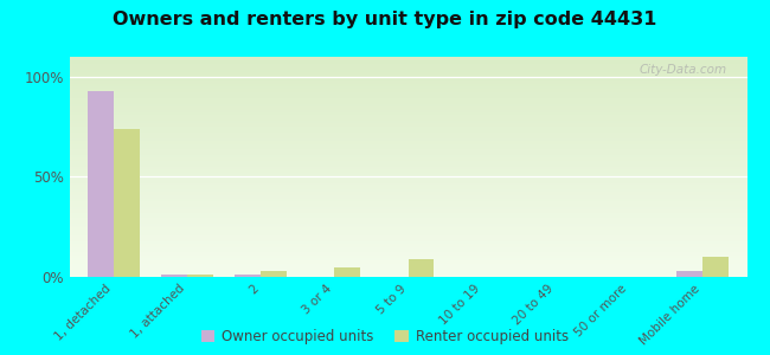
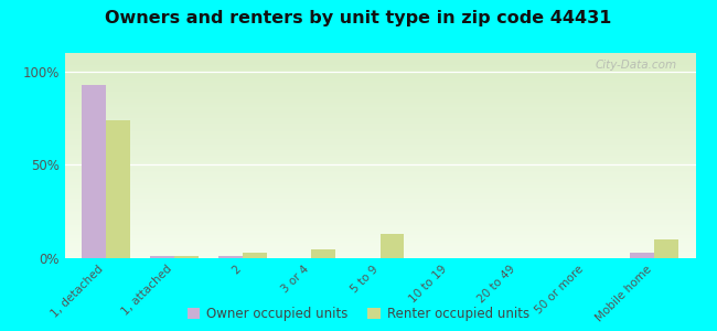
Renter occupied units/5 to 9: 9% -> 13%
